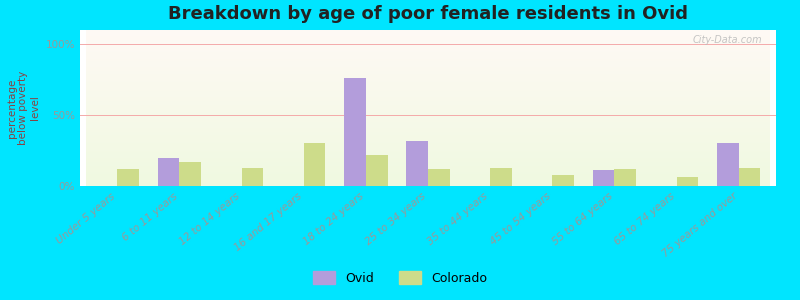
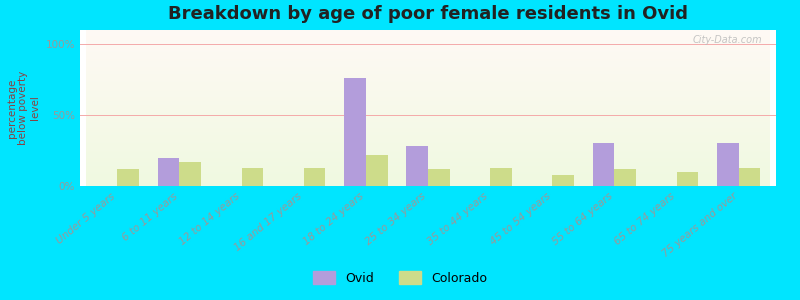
Colorado/16 and 17 years: 30% -> 13%
Ovid/25 to 34 years: 32% -> 28%
Ovid/55 to 64 years: 11% -> 30%
Colorado/65 to 74 years: 6% -> 10%
